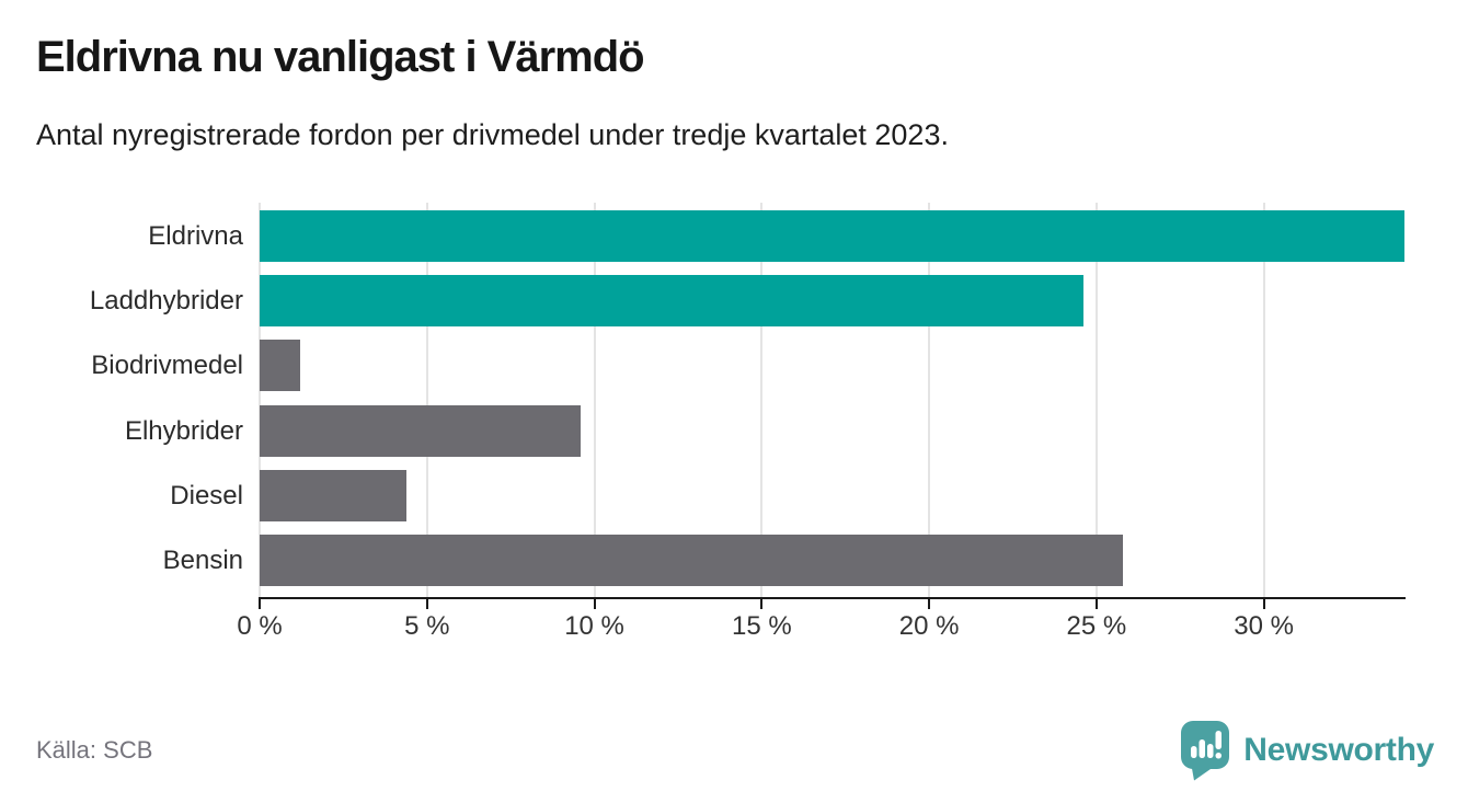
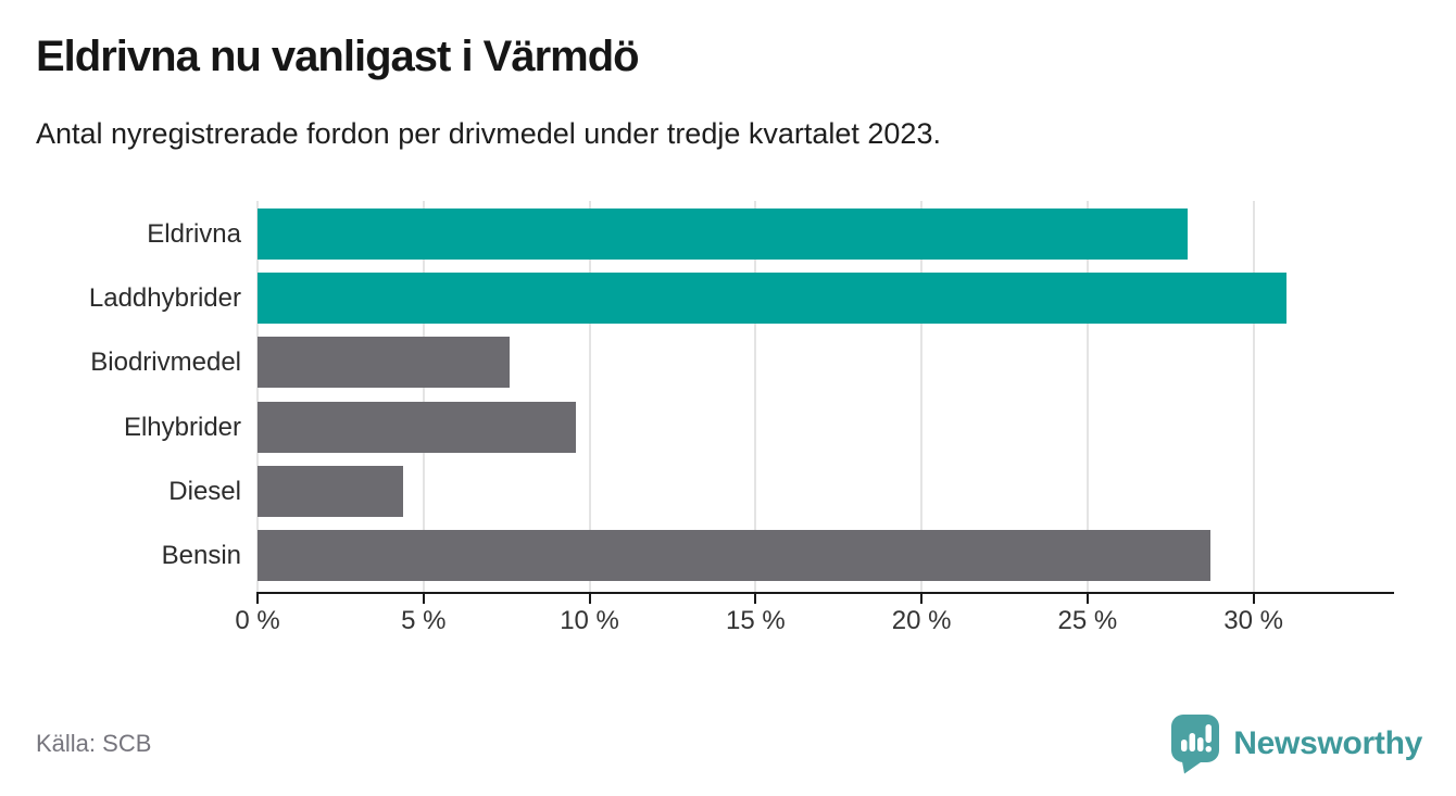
Eldrivna: 34.2% -> 28.0%
Laddhybrider: 24.6% -> 31.0%
Biodrivmedel: 1.2% -> 7.6%
Bensin: 25.8% -> 28.7%
